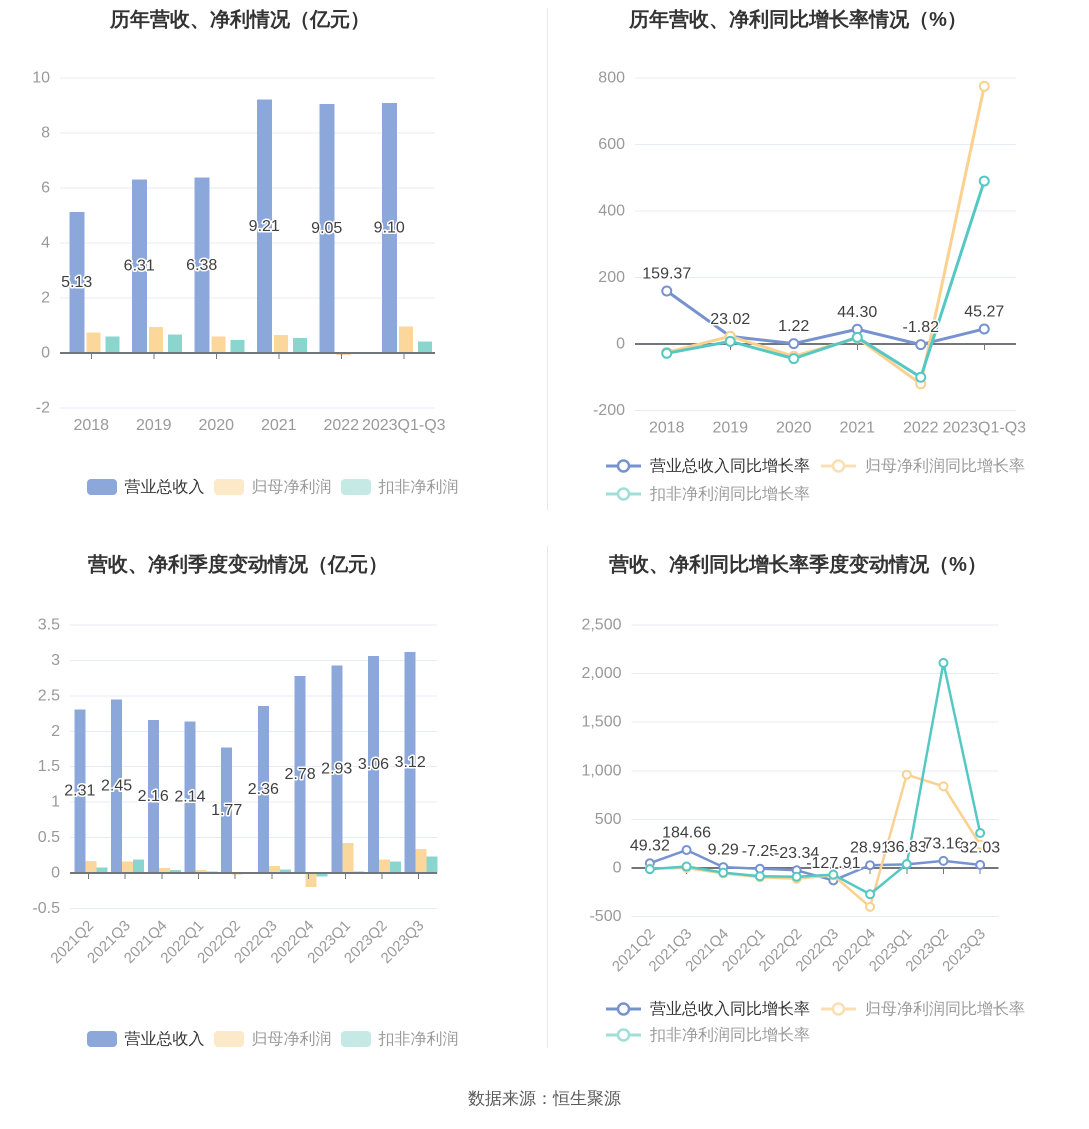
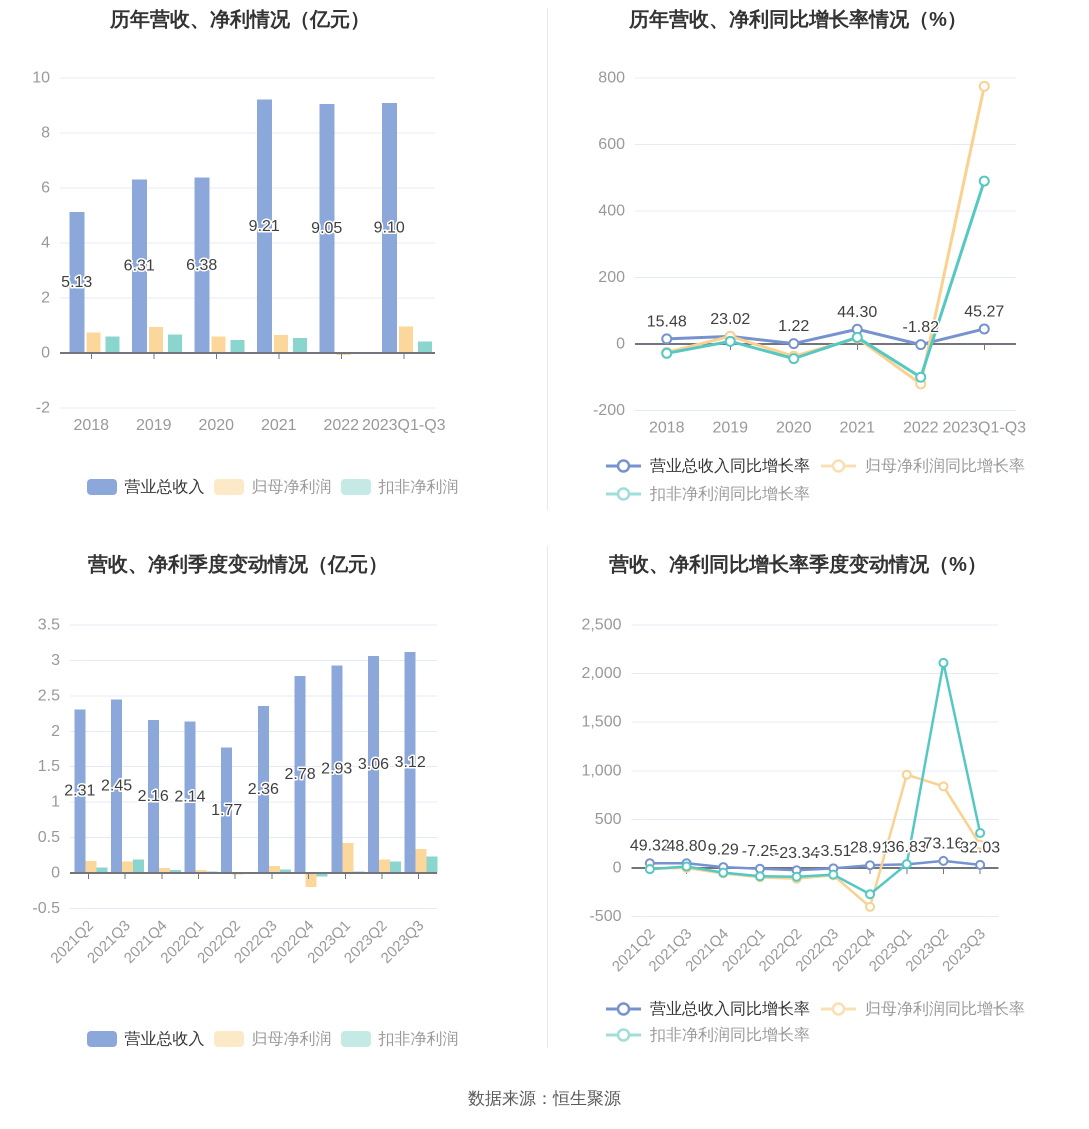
历年营收、净利同比增长率情况（%）/营业总收入同比增长率/2018: 159.37 -> 15.48
营收、净利同比增长率季度变动情况（%）/营业总收入同比增长率/2021Q3: 184.66 -> 48.80
营收、净利同比增长率季度变动情况（%）/营业总收入同比增长率/2022Q3: -127.91 -> -3.51
